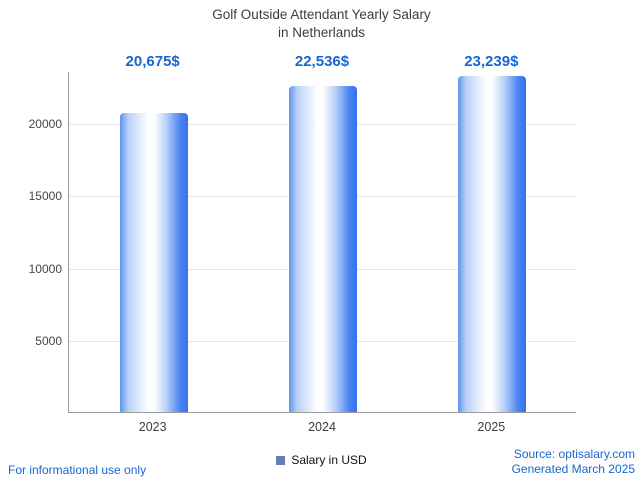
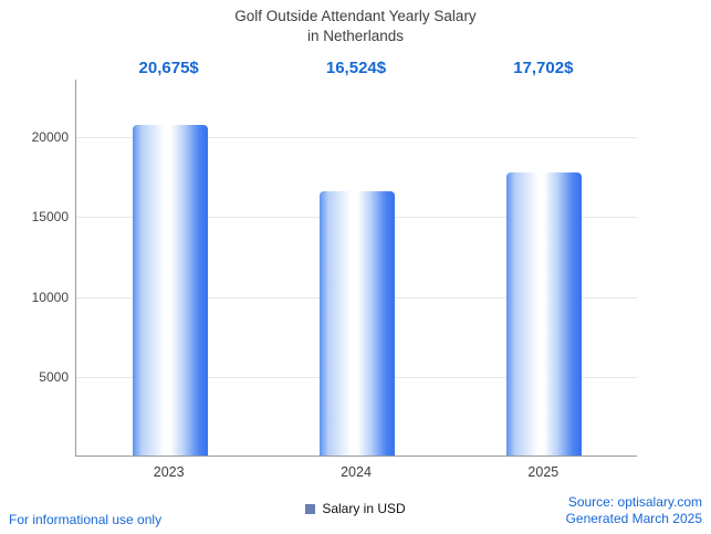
2024: 22,536 -> 16,524
2025: 23,239 -> 17,702
